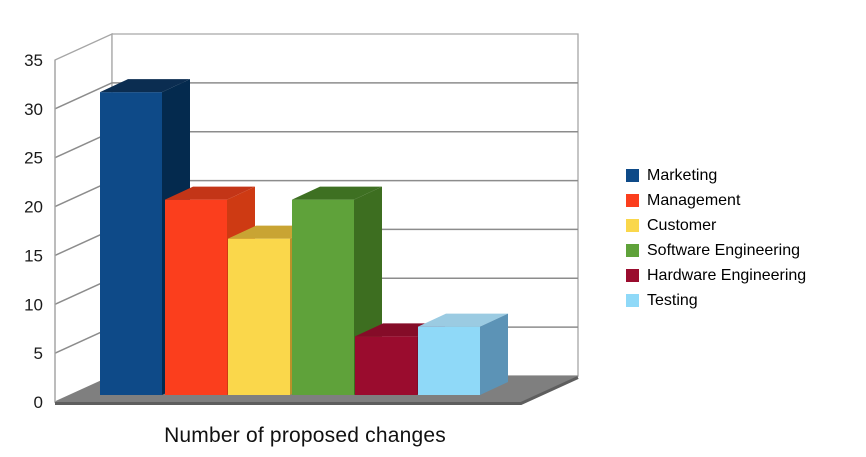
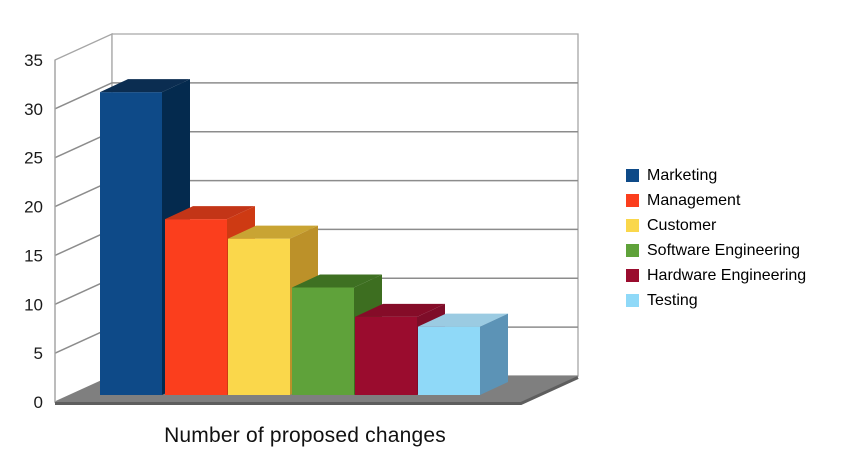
Management: 20 -> 18
Software Engineering: 20 -> 11
Hardware Engineering: 6 -> 8
